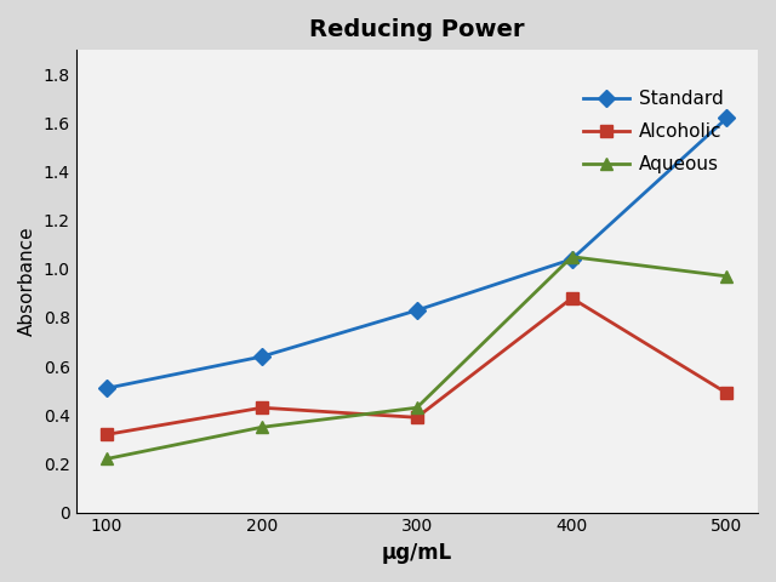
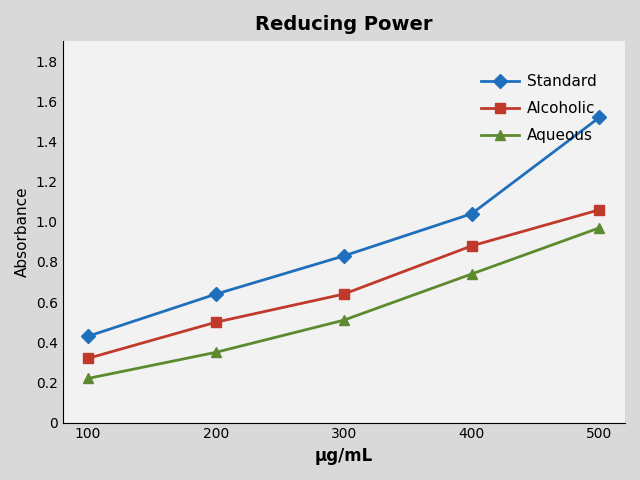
Standard/100: 0.51 -> 0.43
Alcoholic/200: 0.43 -> 0.50
Alcoholic/300: 0.39 -> 0.64
Aqueous/300: 0.43 -> 0.51
Aqueous/400: 1.05 -> 0.74
Standard/500: 1.62 -> 1.52
Alcoholic/500: 0.49 -> 1.06
